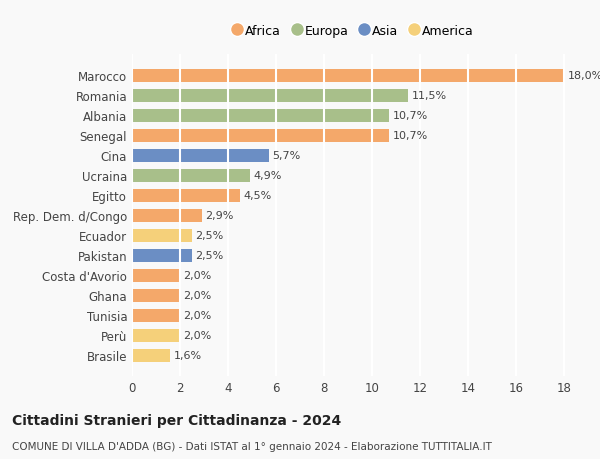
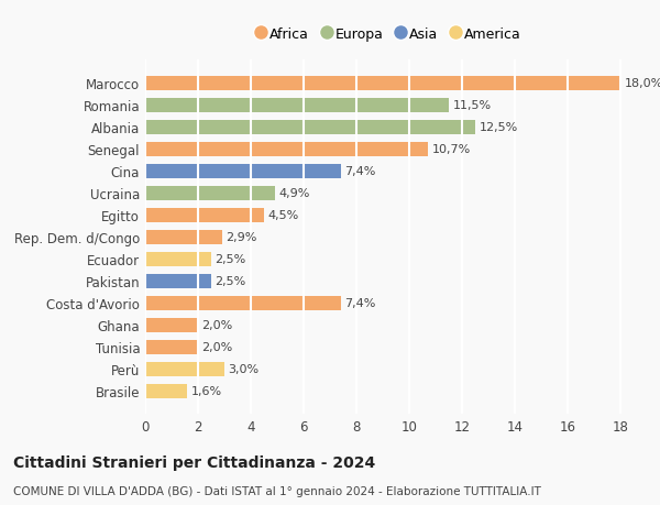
Albania: 10,7% -> 12,5%
Cina: 5,7% -> 7,4%
Costa d'Avorio: 2,0% -> 7,4%
Perù: 2,0% -> 3,0%
